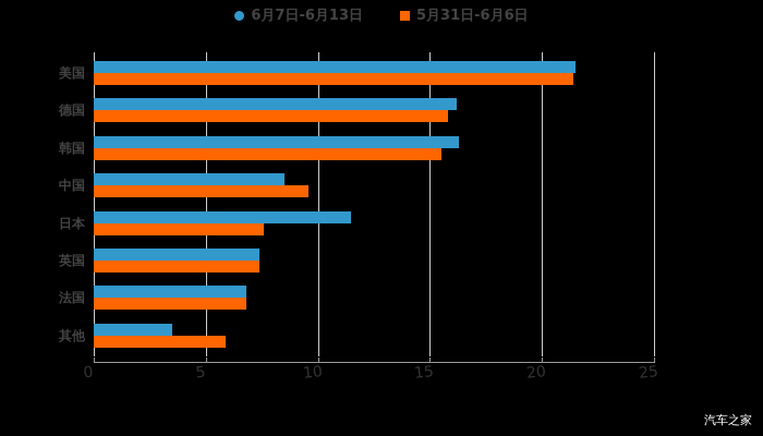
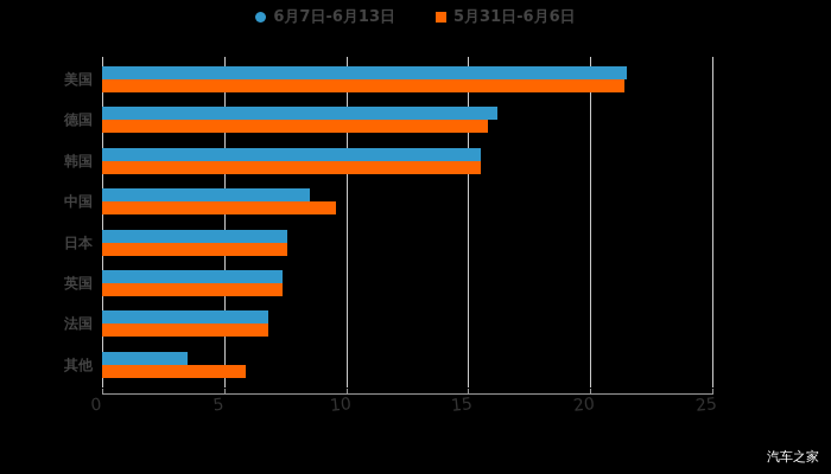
6月7日-6月13日/韩国: 16.3 -> 15.5
6月7日-6月13日/日本: 11.5 -> 7.6
